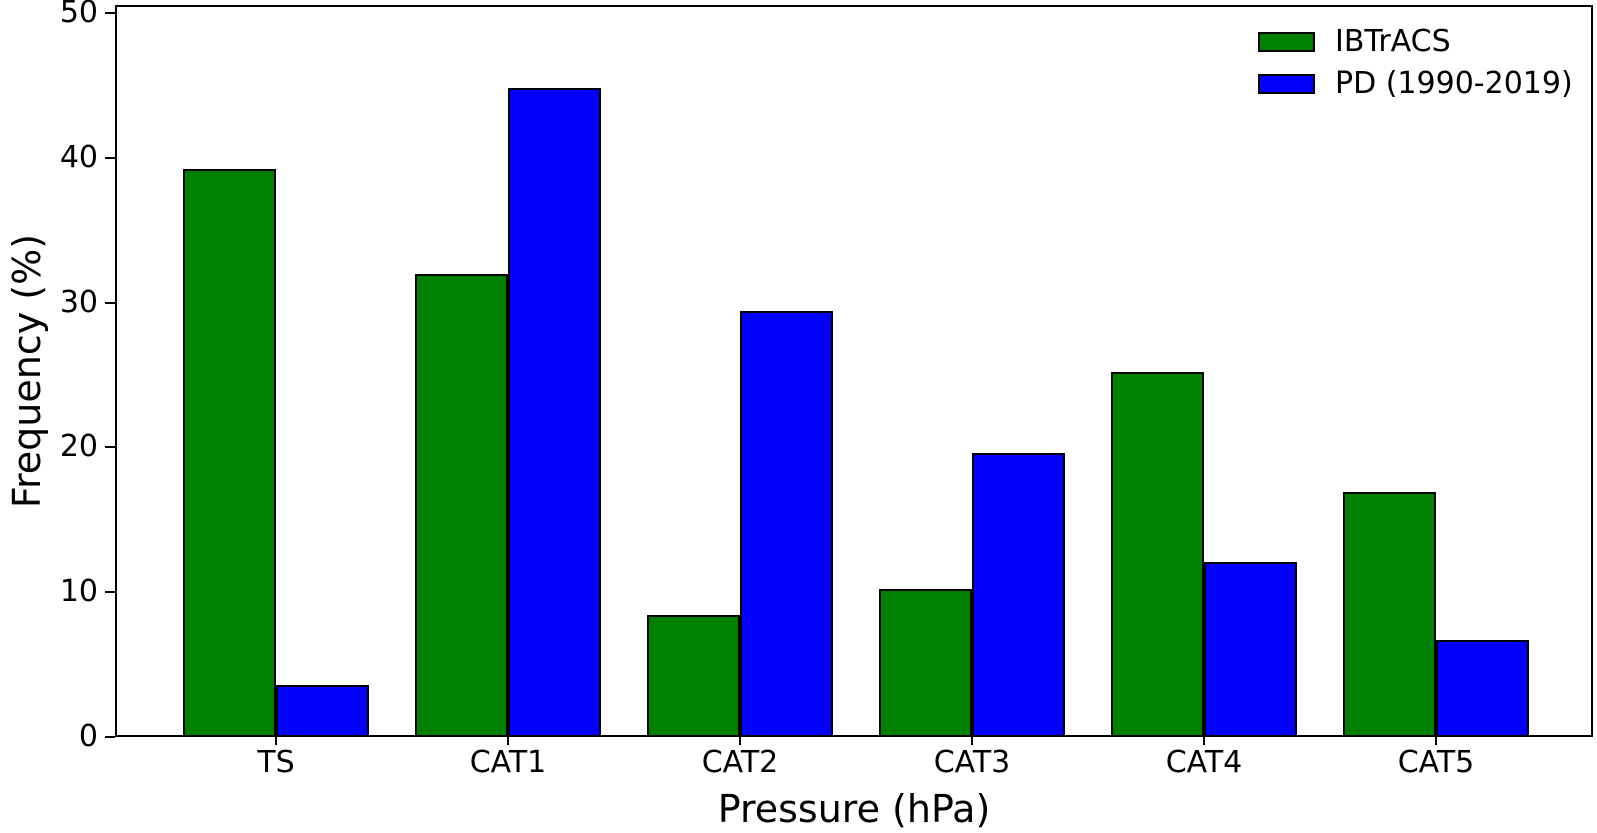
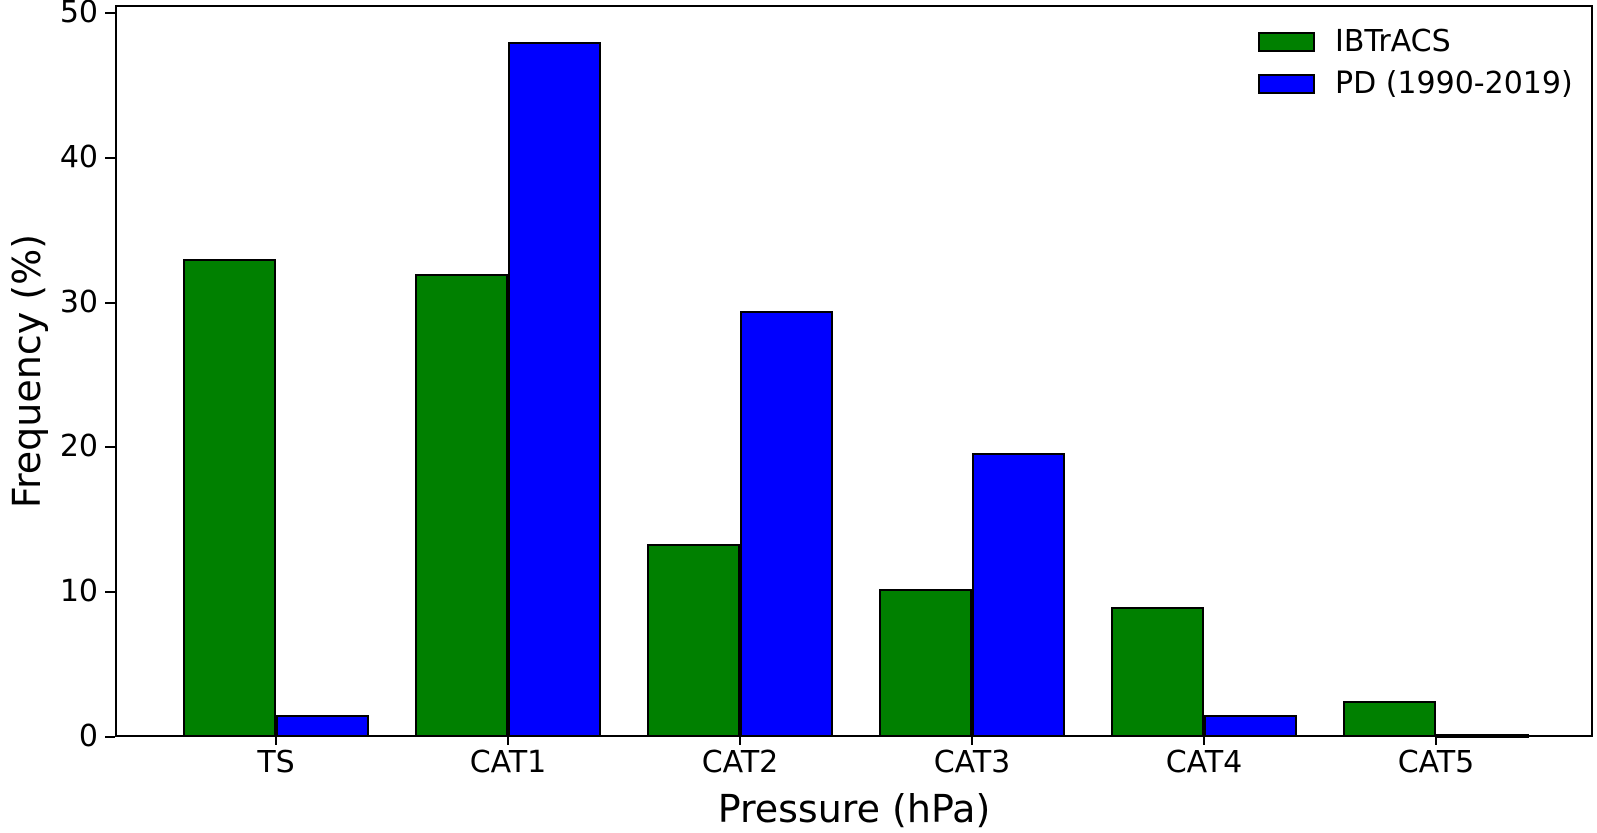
IBTrACS/TS: 39.2 -> 33.0
PD (1990-2019)/TS: 3.6 -> 1.5
PD (1990-2019)/CAT1: 44.8 -> 48.0
IBTrACS/CAT2: 8.4 -> 13.3
IBTrACS/CAT4: 25.2 -> 9.0
PD (1990-2019)/CAT4: 12.1 -> 1.5
IBTrACS/CAT5: 16.9 -> 2.5
PD (1990-2019)/CAT5: 6.7 -> 0.1
